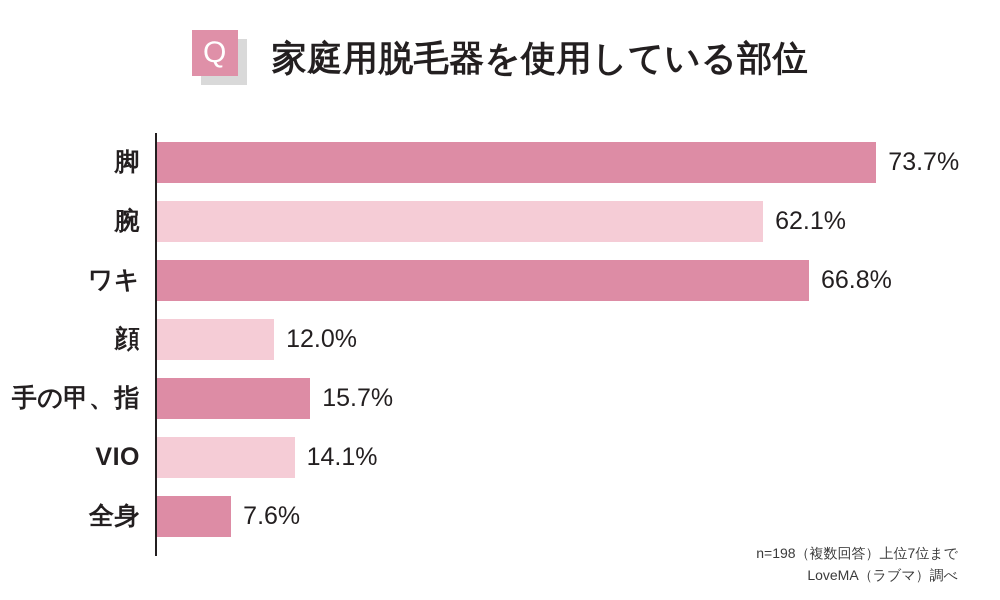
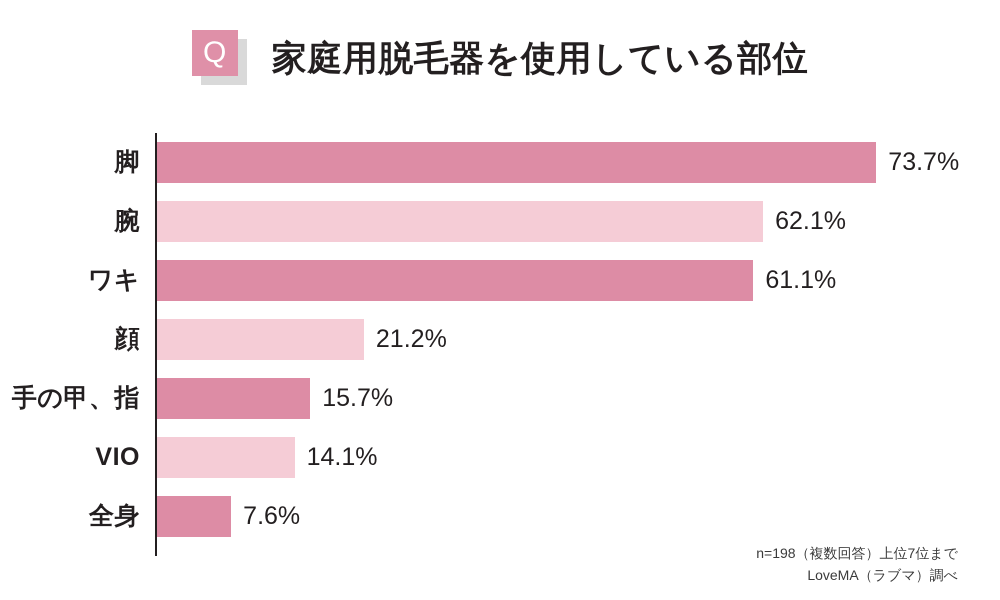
ワキ: 66.8% -> 61.1%
顔: 12.0% -> 21.2%
